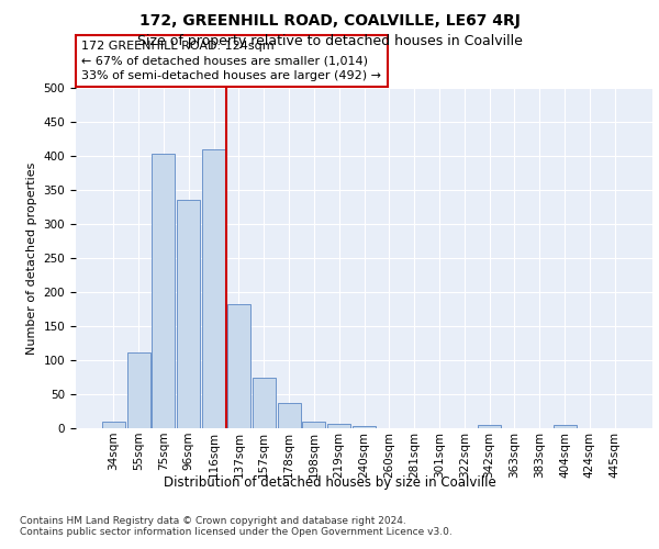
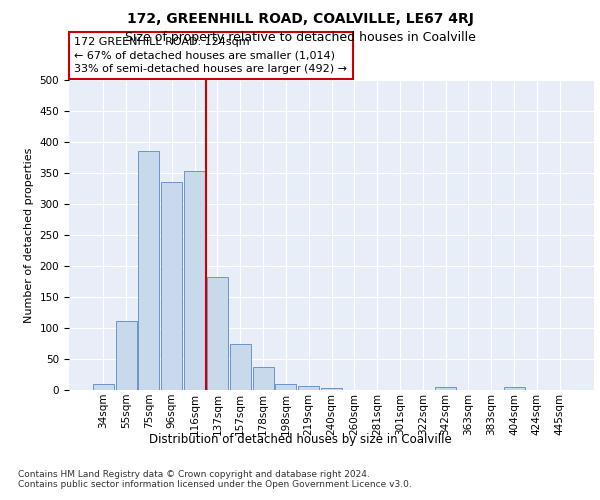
75sqm: 404 -> 385
116sqm: 410 -> 353
